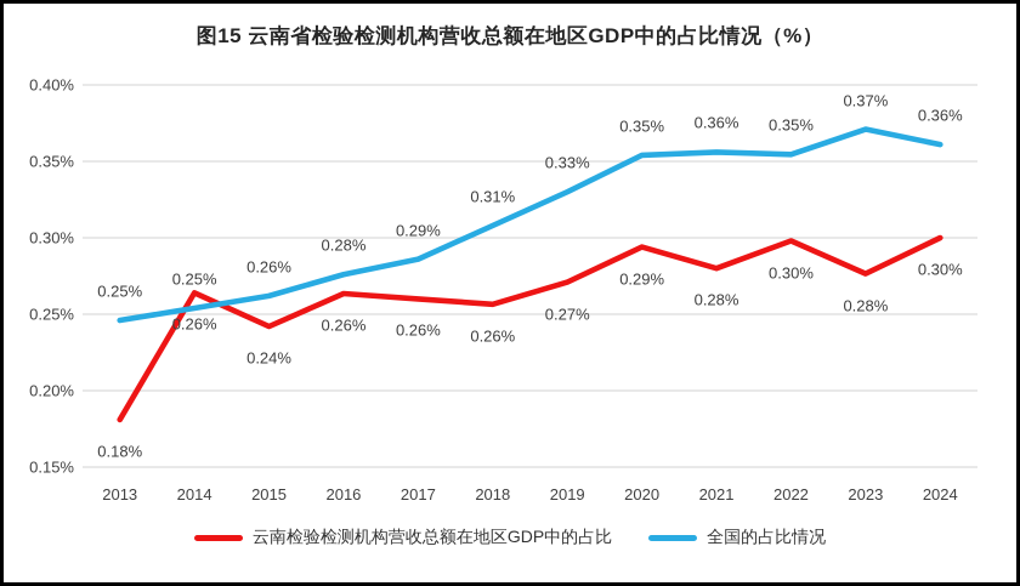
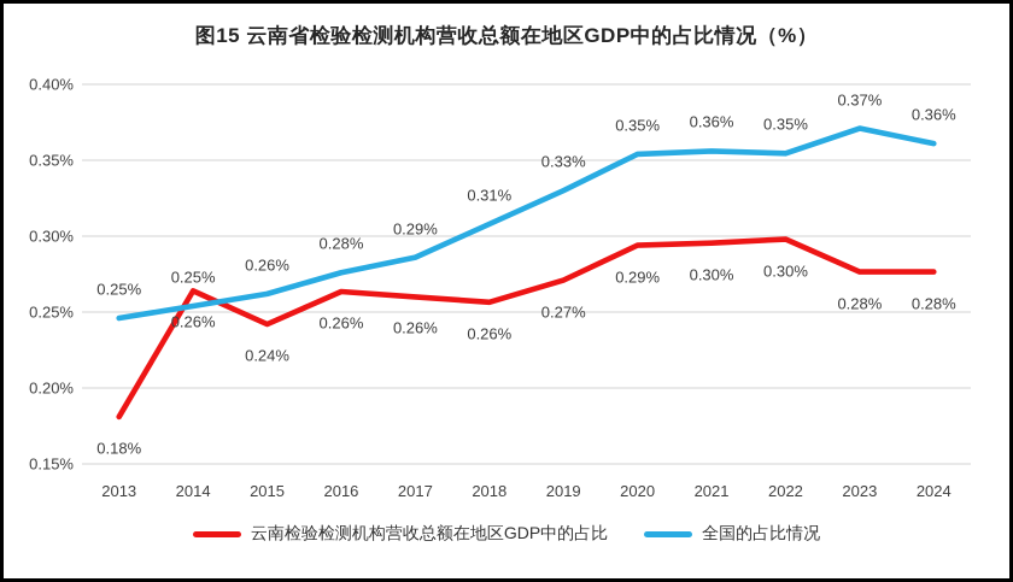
云南检验检测机构营收总额在地区GDP中的占比/2021: 0.28% -> 0.30%
云南检验检测机构营收总额在地区GDP中的占比/2024: 0.30% -> 0.28%
